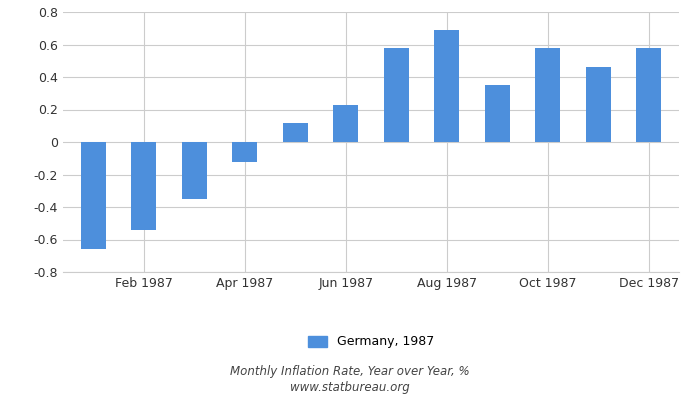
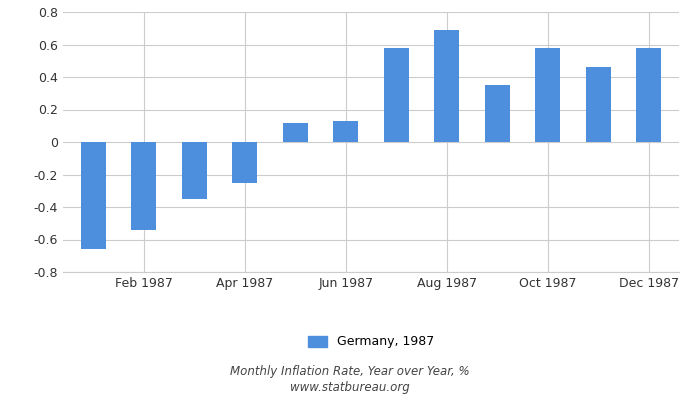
Apr 1987: -0.12 -> -0.25
Jun 1987: 0.23 -> 0.13
